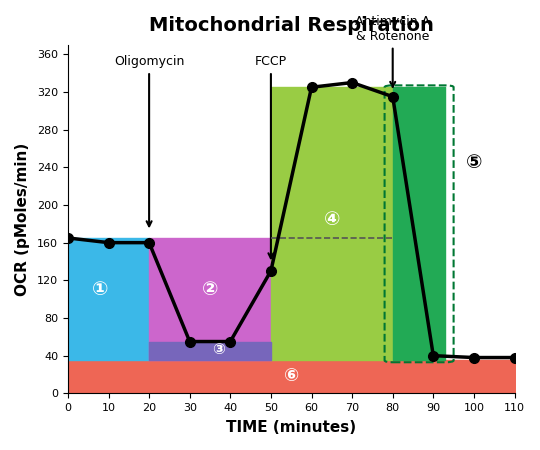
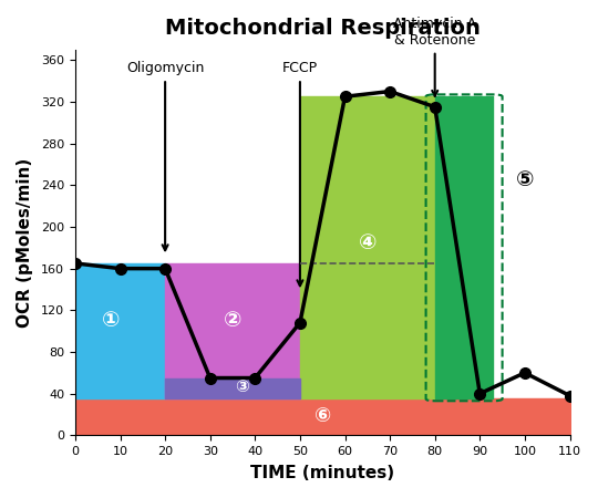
50: 130 -> 108
100: 38 -> 60
